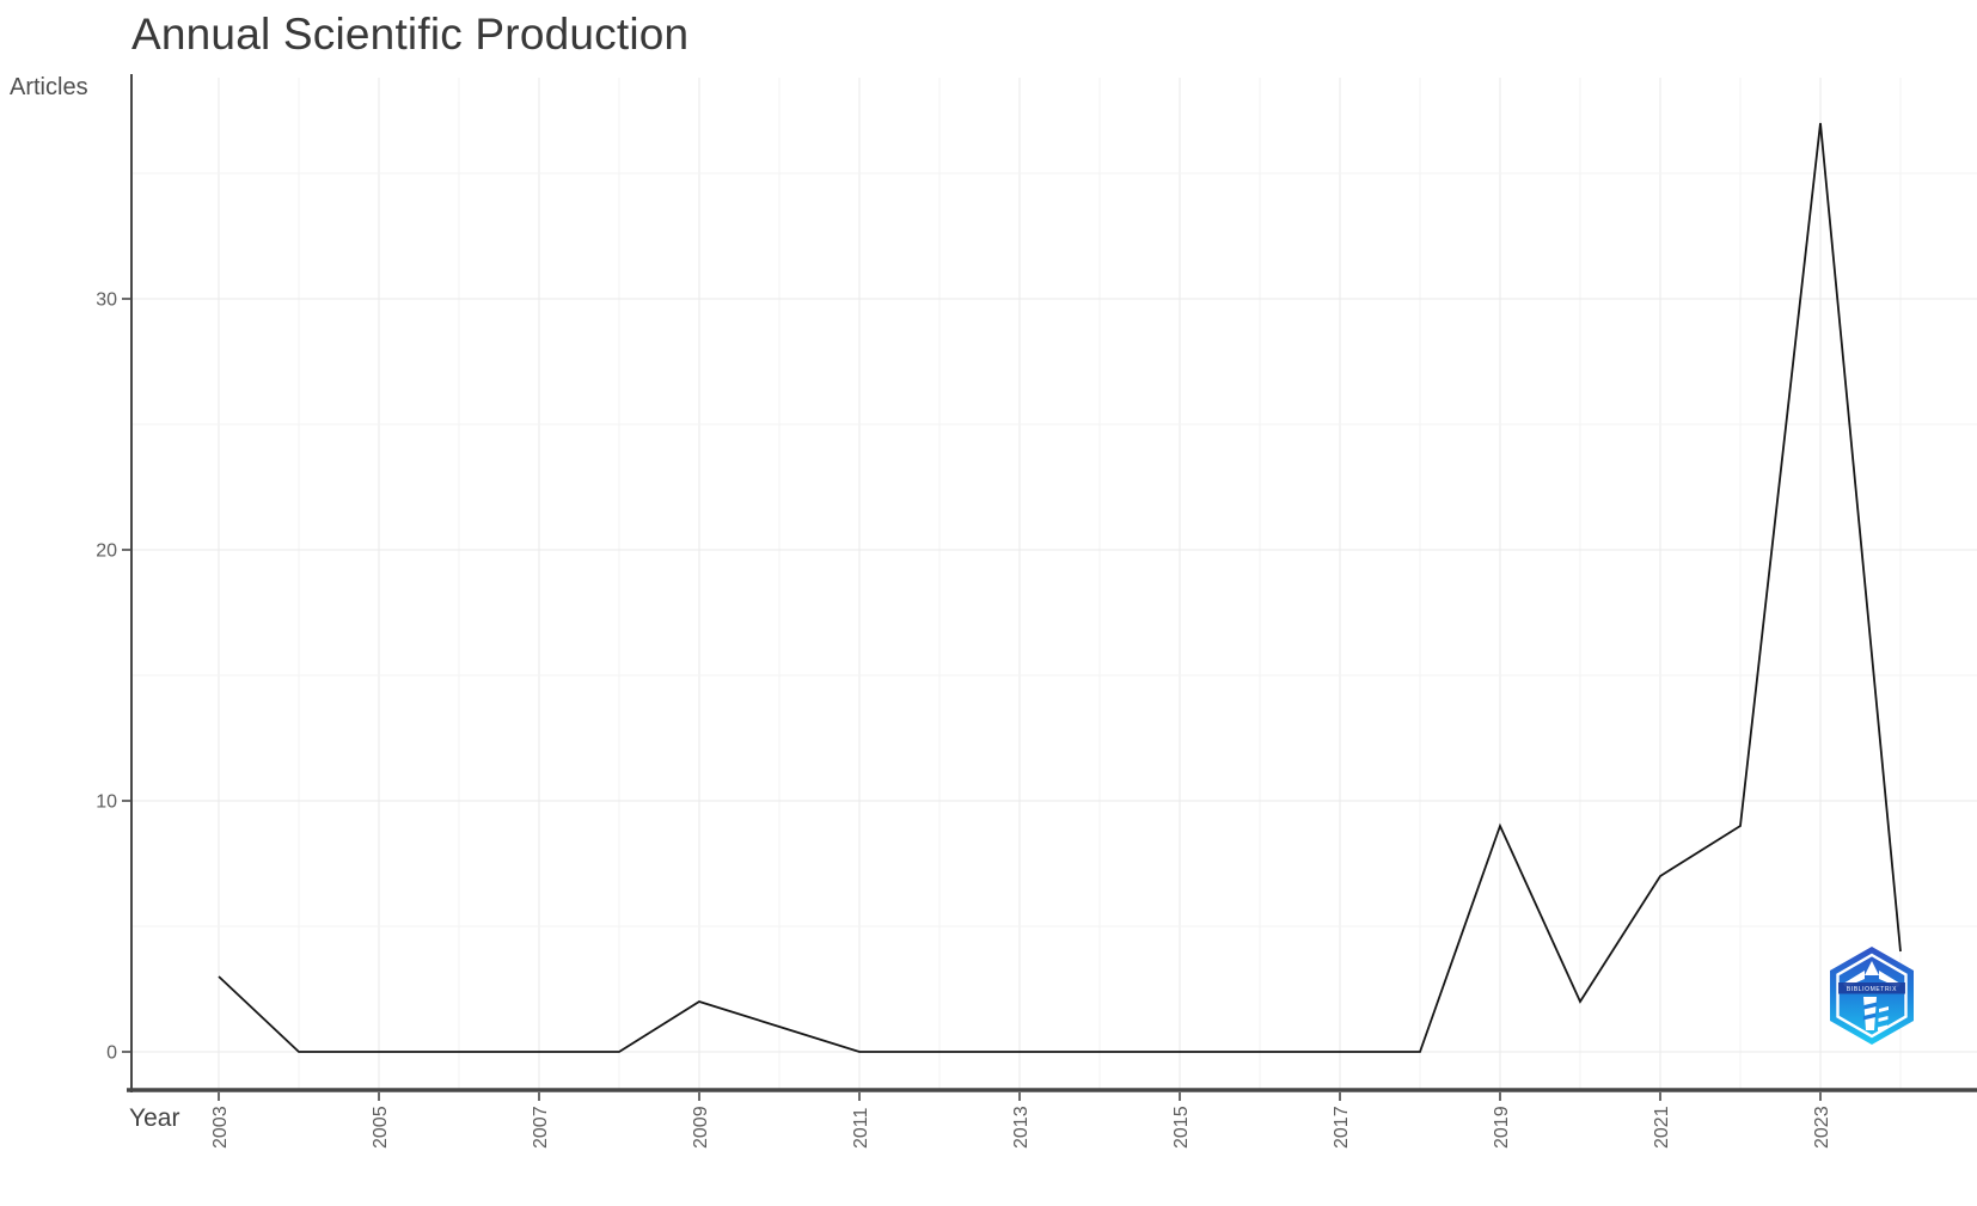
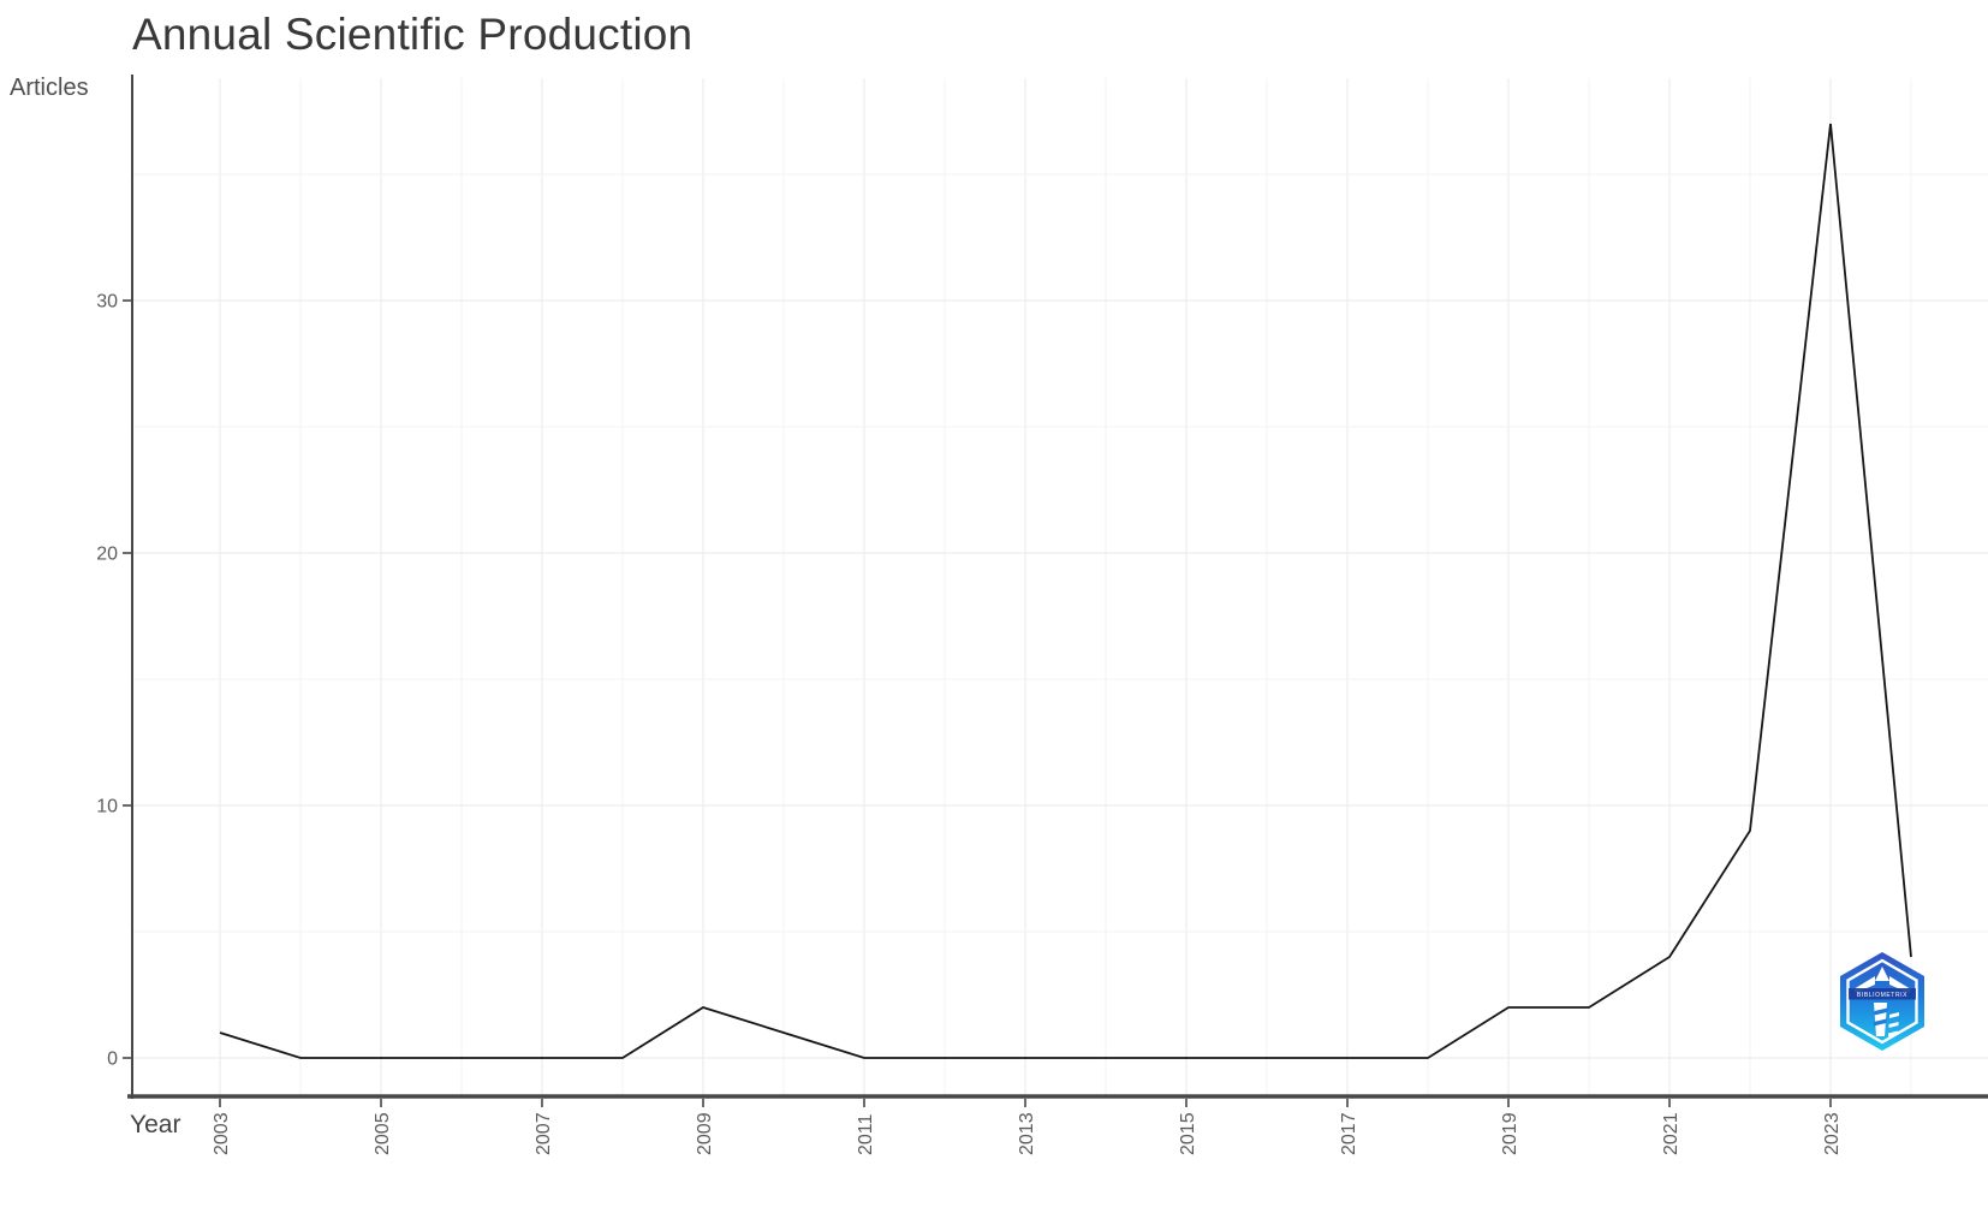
2003: 3 -> 1
2019: 9 -> 2
2021: 7 -> 4
